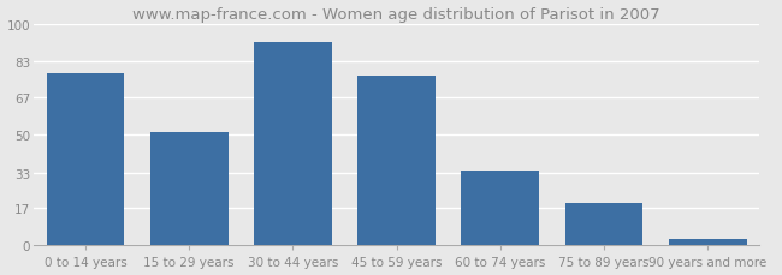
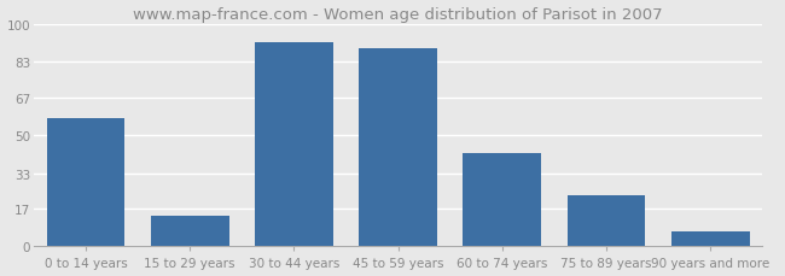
0 to 14 years: 78 -> 58
15 to 29 years: 51 -> 14
45 to 59 years: 77 -> 89
60 to 74 years: 34 -> 42
75 to 89 years: 19 -> 23
90 years and more: 3 -> 7
